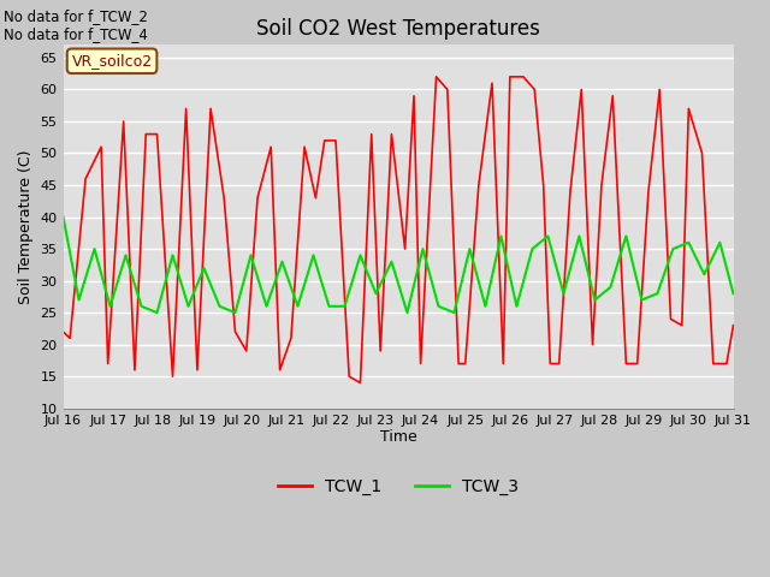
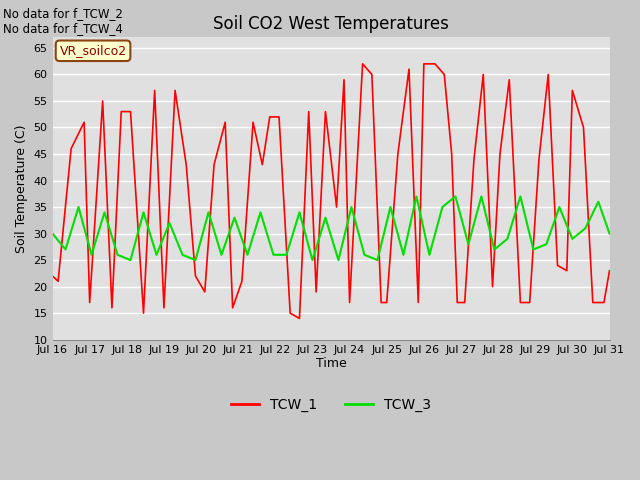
TCW_3/Jul 16: 40 -> 30
TCW_3/Jul 23: 28 -> 25
TCW_3/Jul 30: 36 -> 29
TCW_3/Jul 31: 28 -> 30
